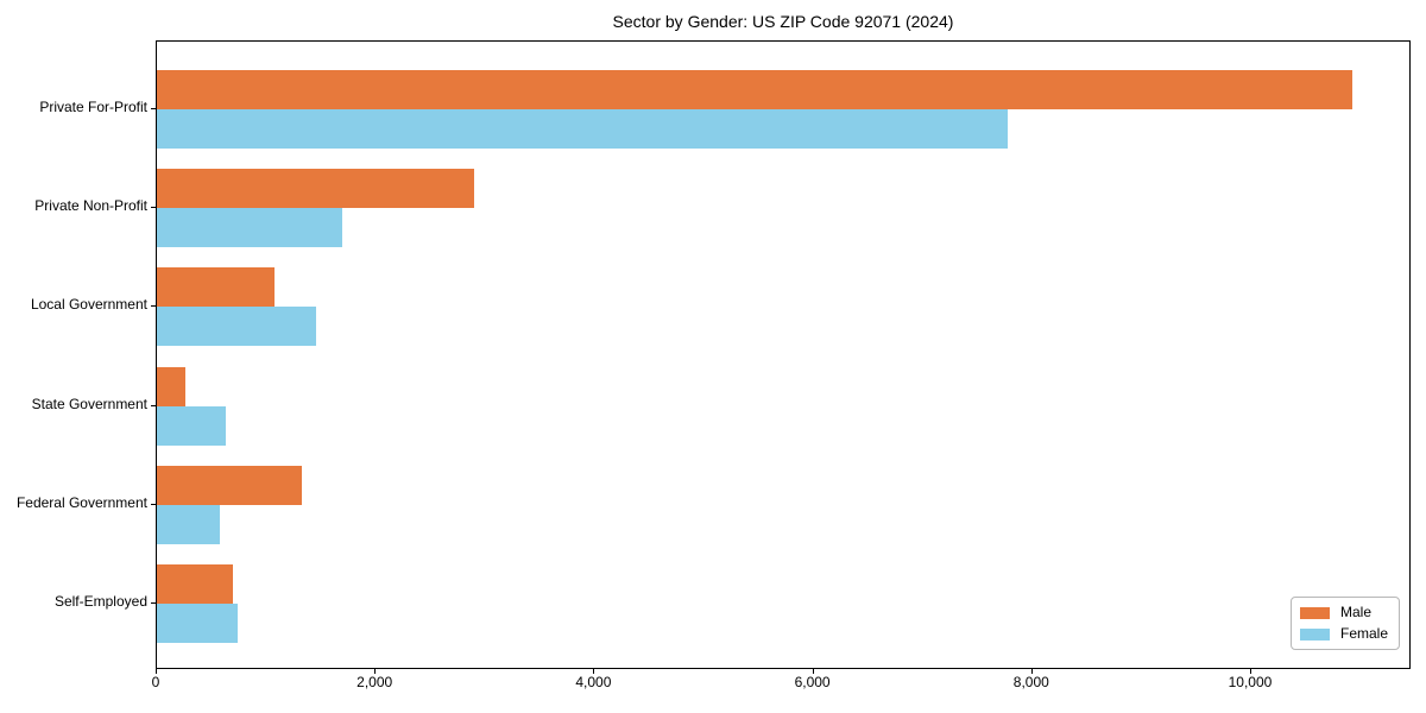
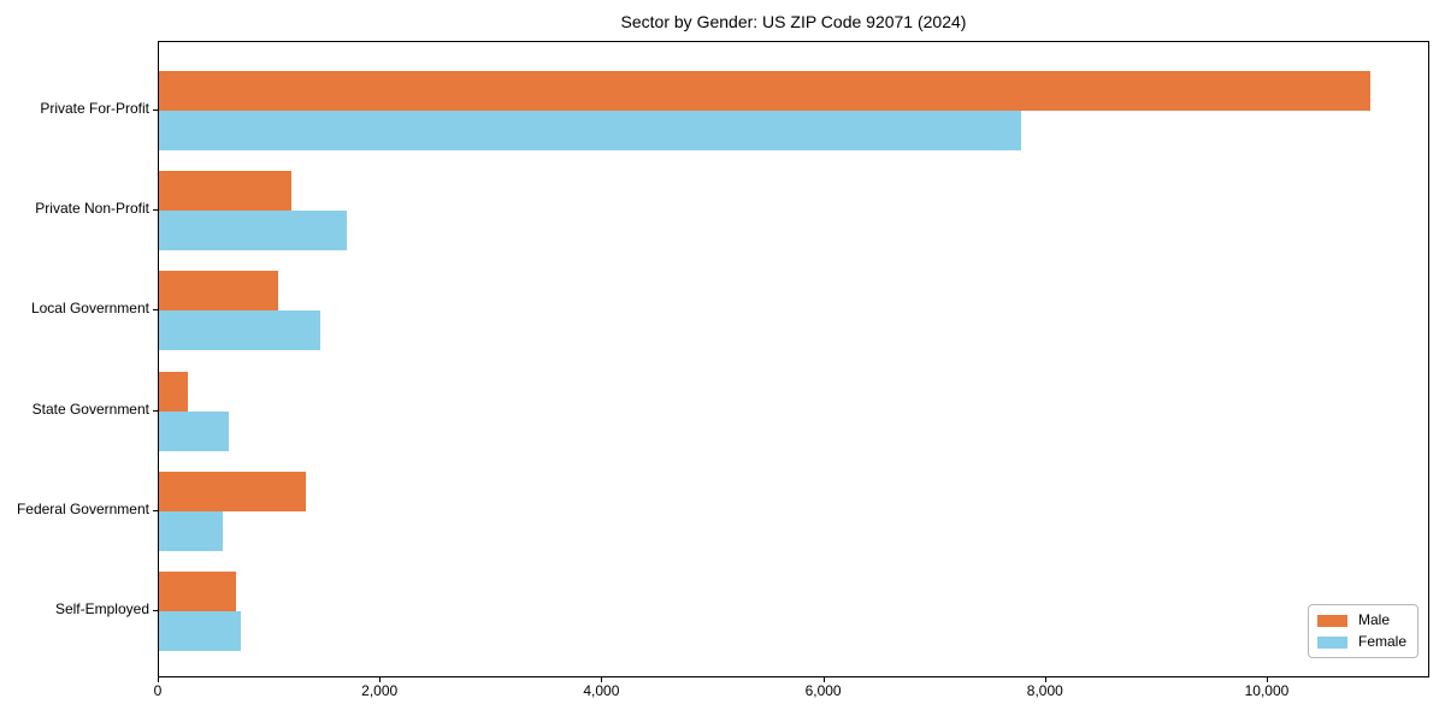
Male/Private Non-Profit: 2900 -> 1200
